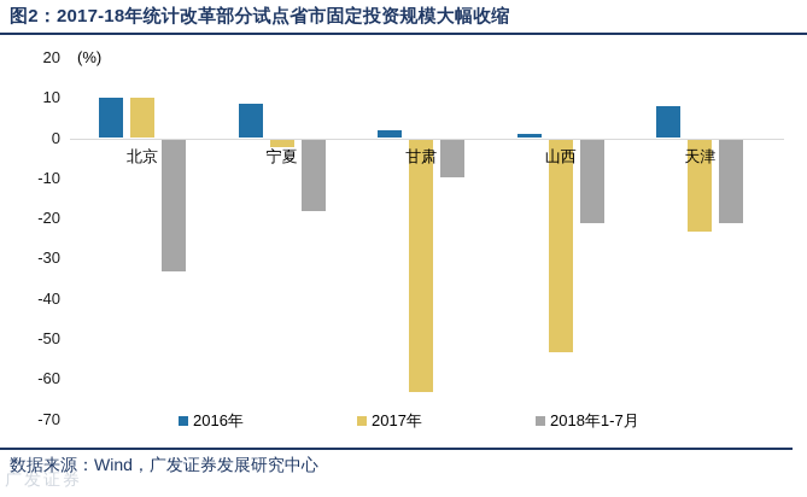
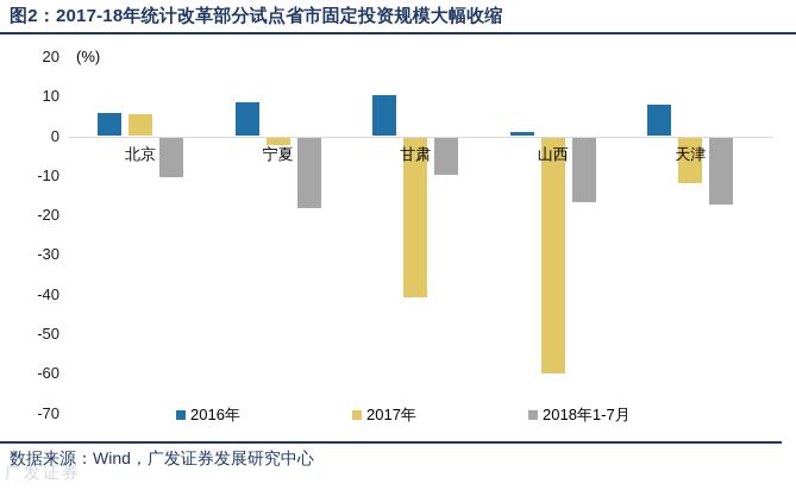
2016年/北京: 10 -> 6
2017年/北京: 10 -> 6
2018年1-7月/北京: -33 -> -10
2016年/甘肃: 2 -> 10
2017年/甘肃: -63 -> -40
2017年/山西: -53 -> -60
2018年1-7月/山西: -21 -> -16
2017年/天津: -23 -> -12
2018年1-7月/天津: -21 -> -17
